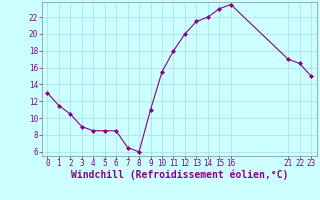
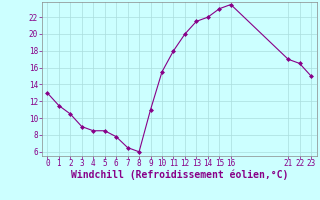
6: 8.5 -> 7.8
